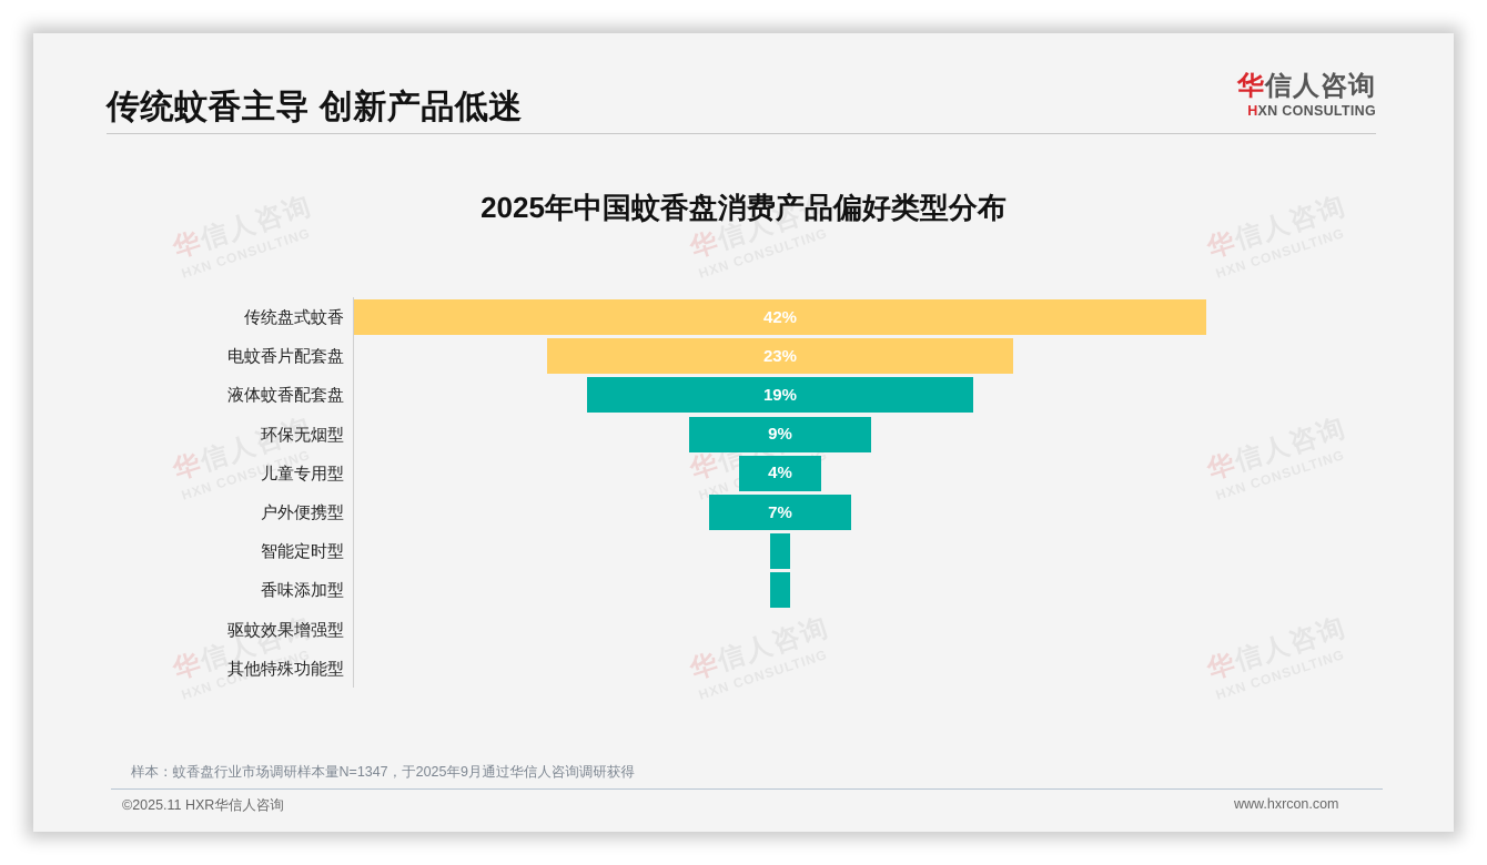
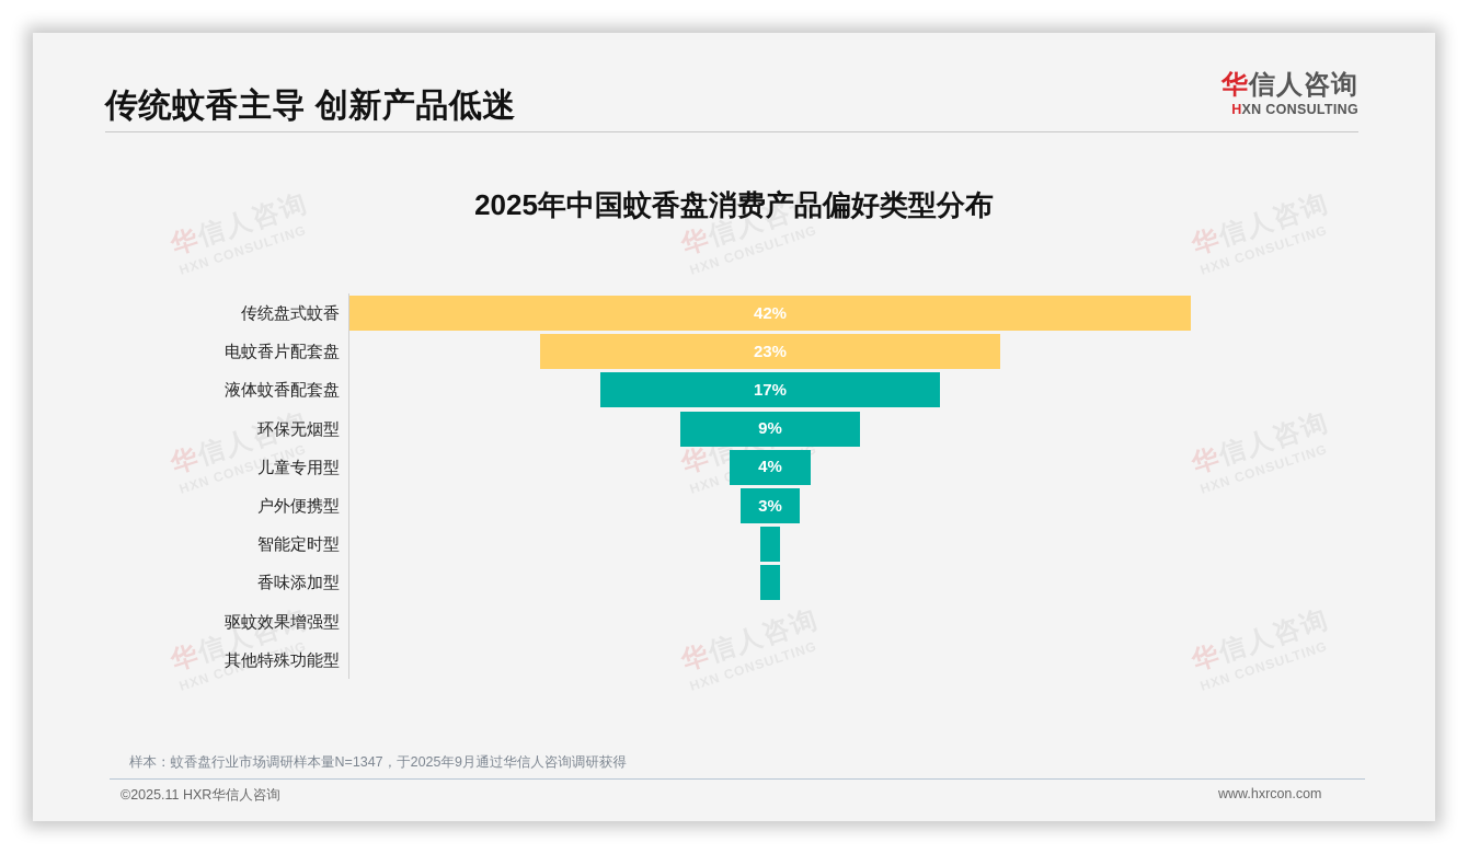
液体蚊香配套盘: 19% -> 17%
户外便携型: 7% -> 3%
